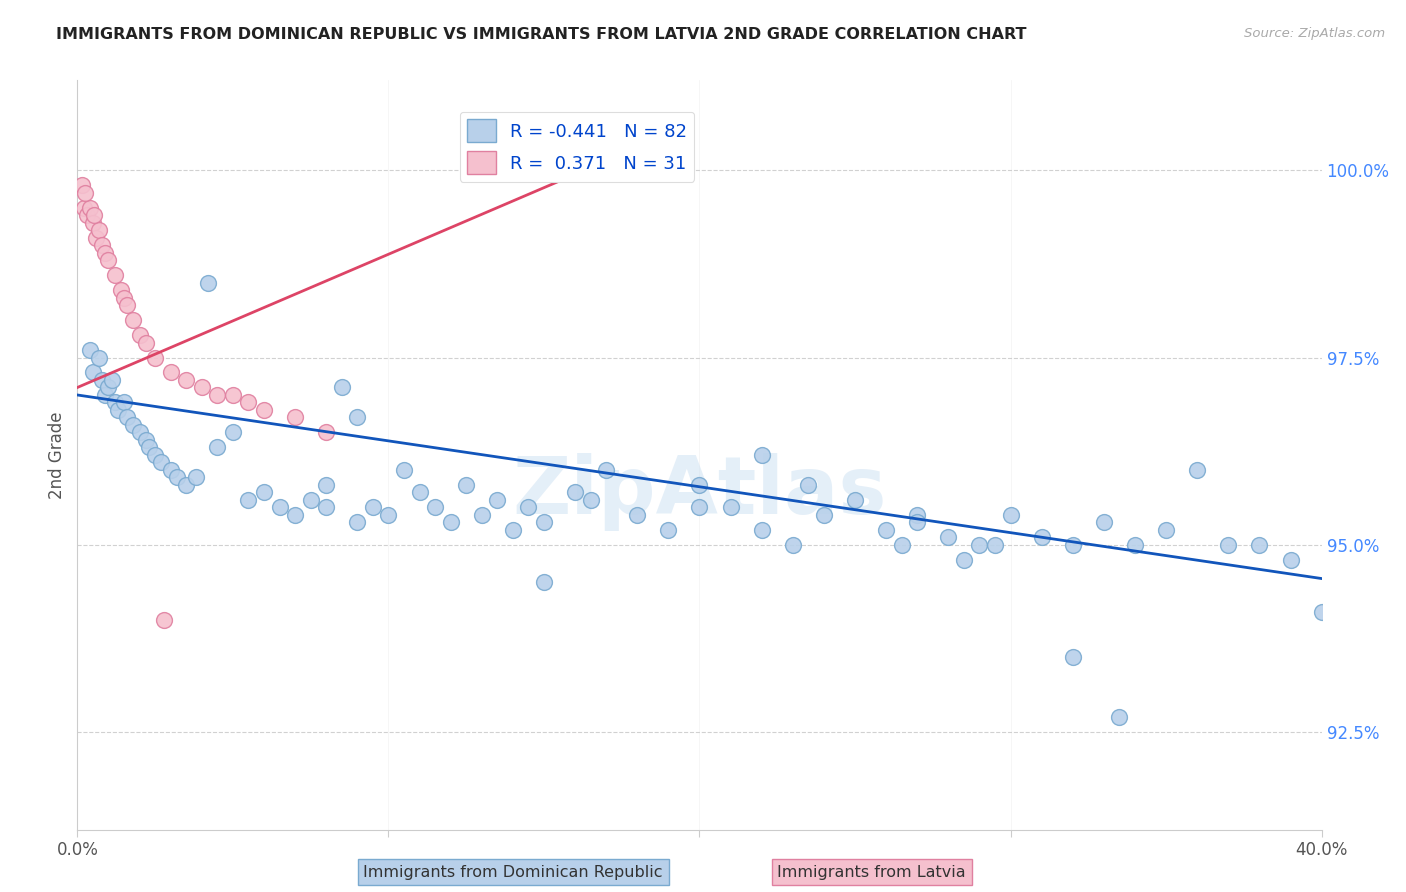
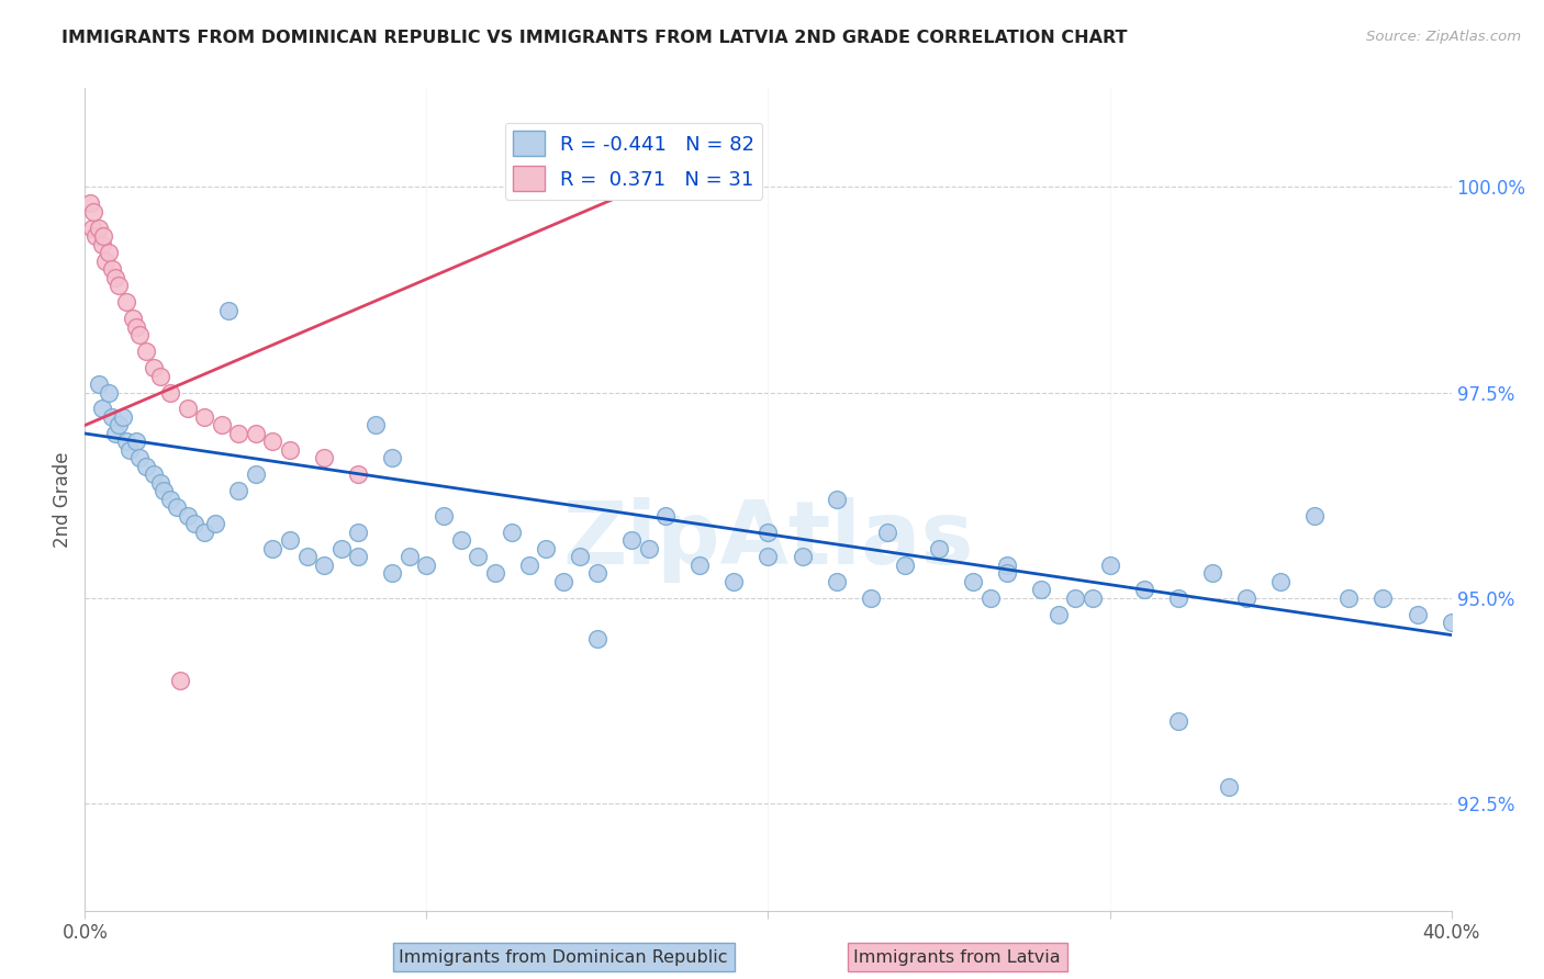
R = -0.441 N = 82/40.0%: 94.1% -> 94.7%
